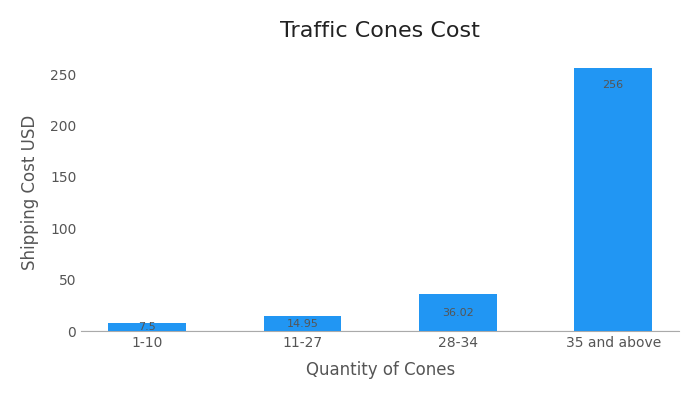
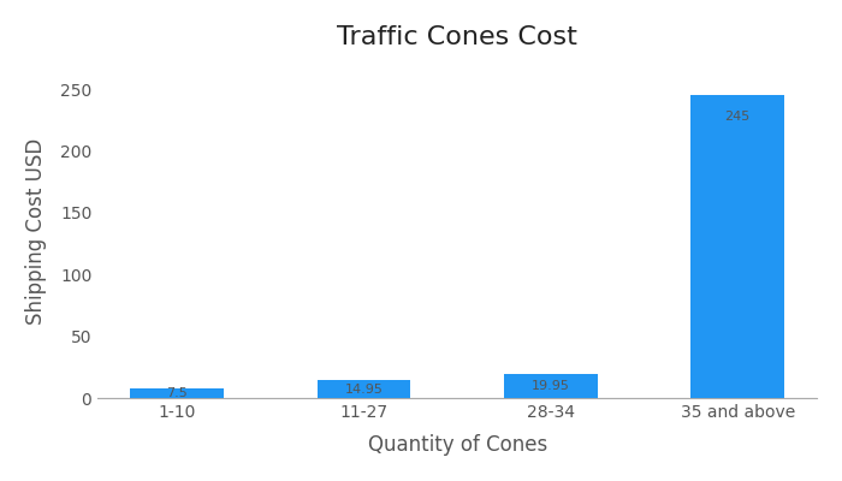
28-34: 36.02 -> 19.95
35 and above: 256 -> 245
